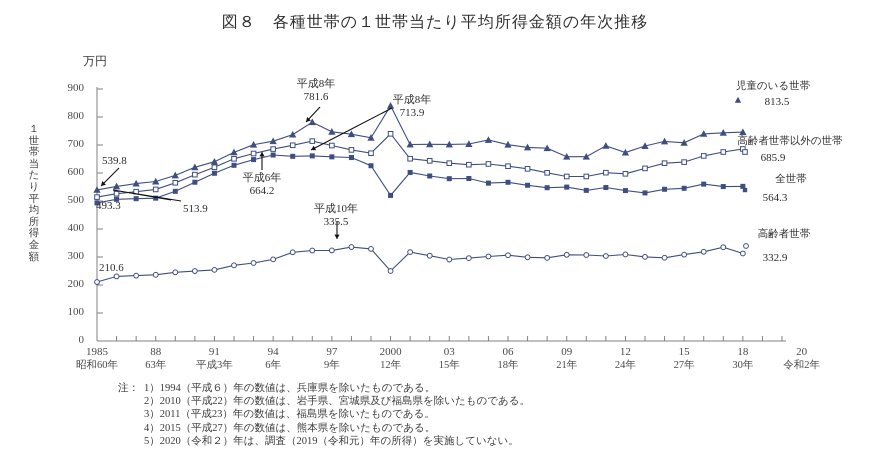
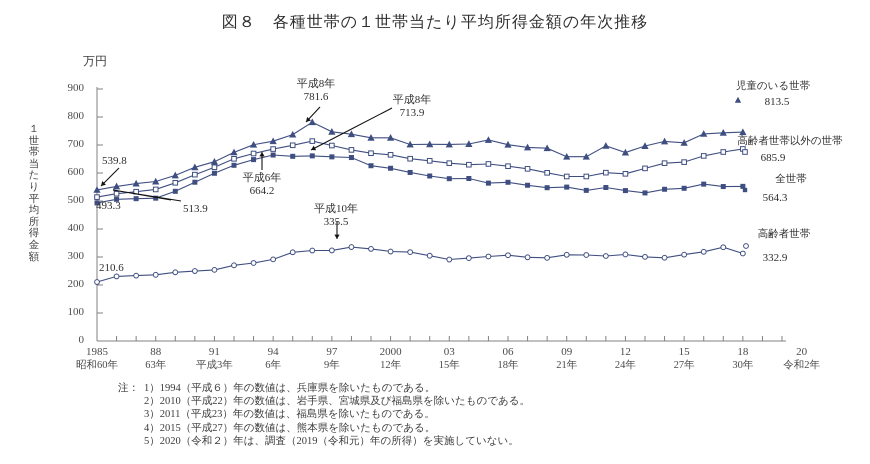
児童のいる世帯/2000: 840 -> 730
高齢者世帯以外の世帯/2000: 740 -> 660
全世帯/2000: 520 -> 620
高齢者世帯/2000: 250 -> 320
